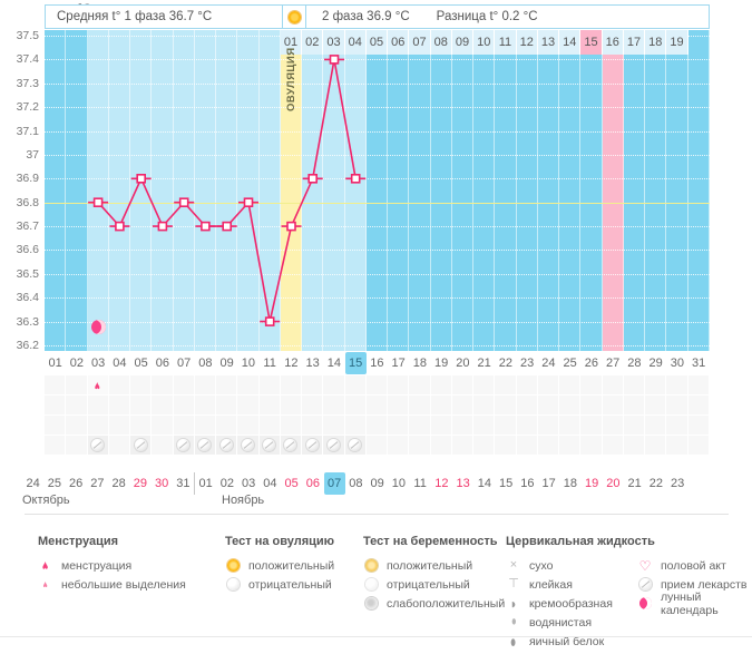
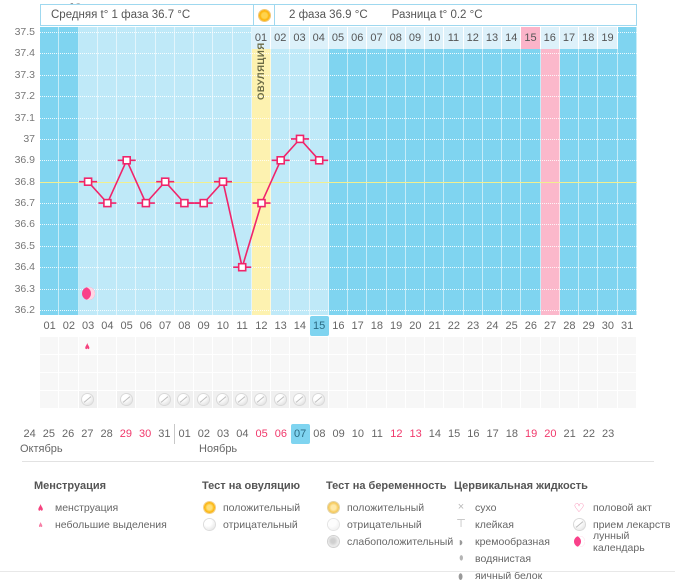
11: 36.3 -> 36.4
14: 37.4 -> 37.0
